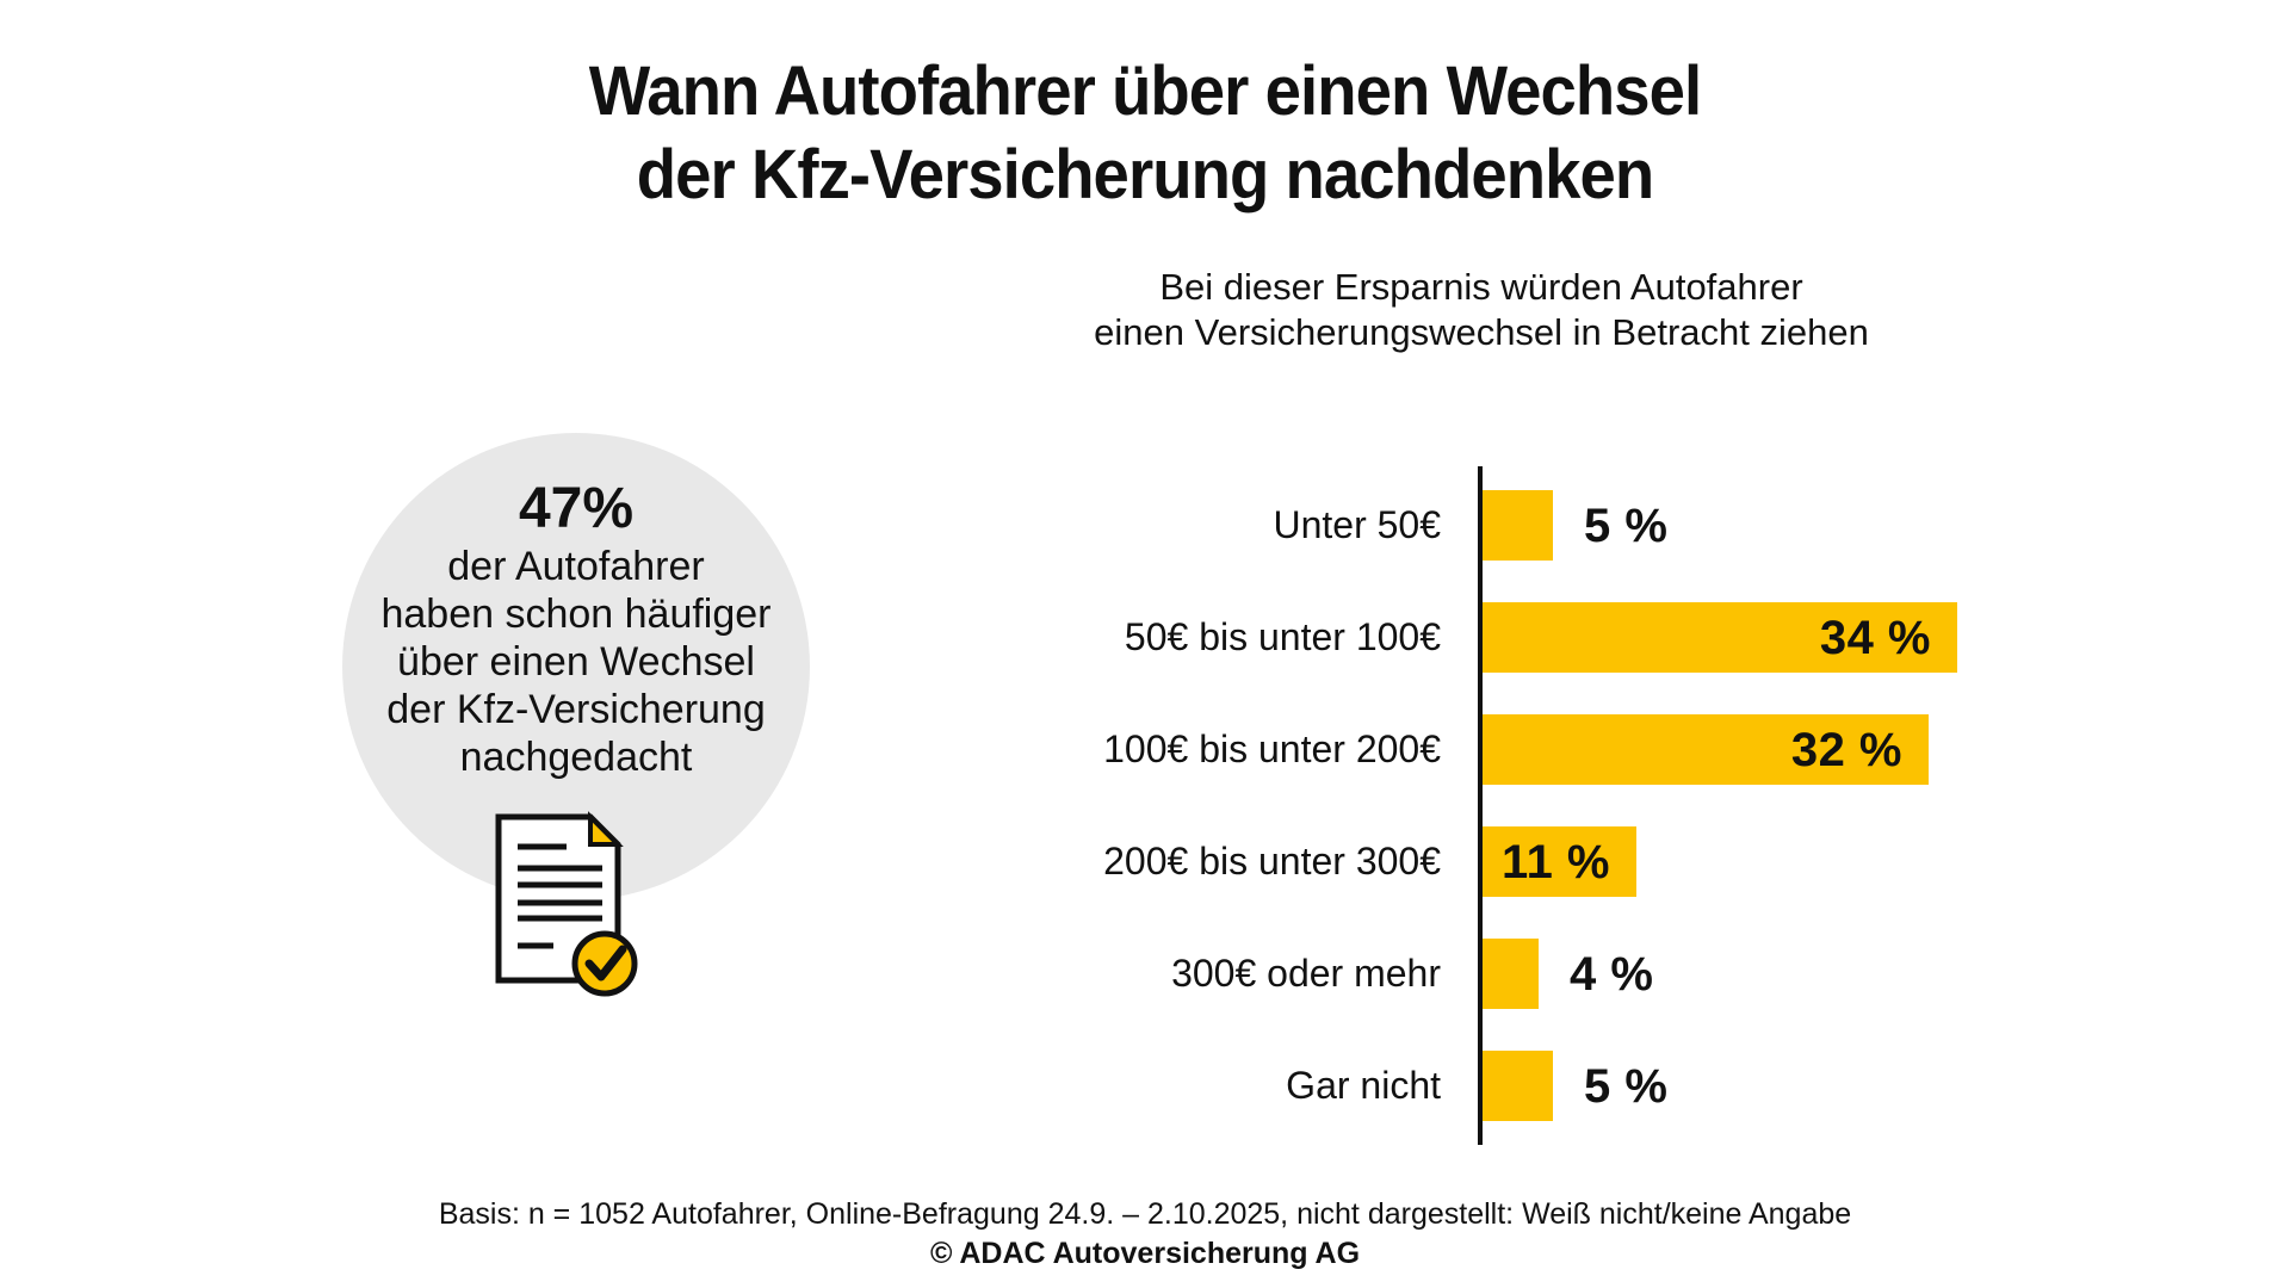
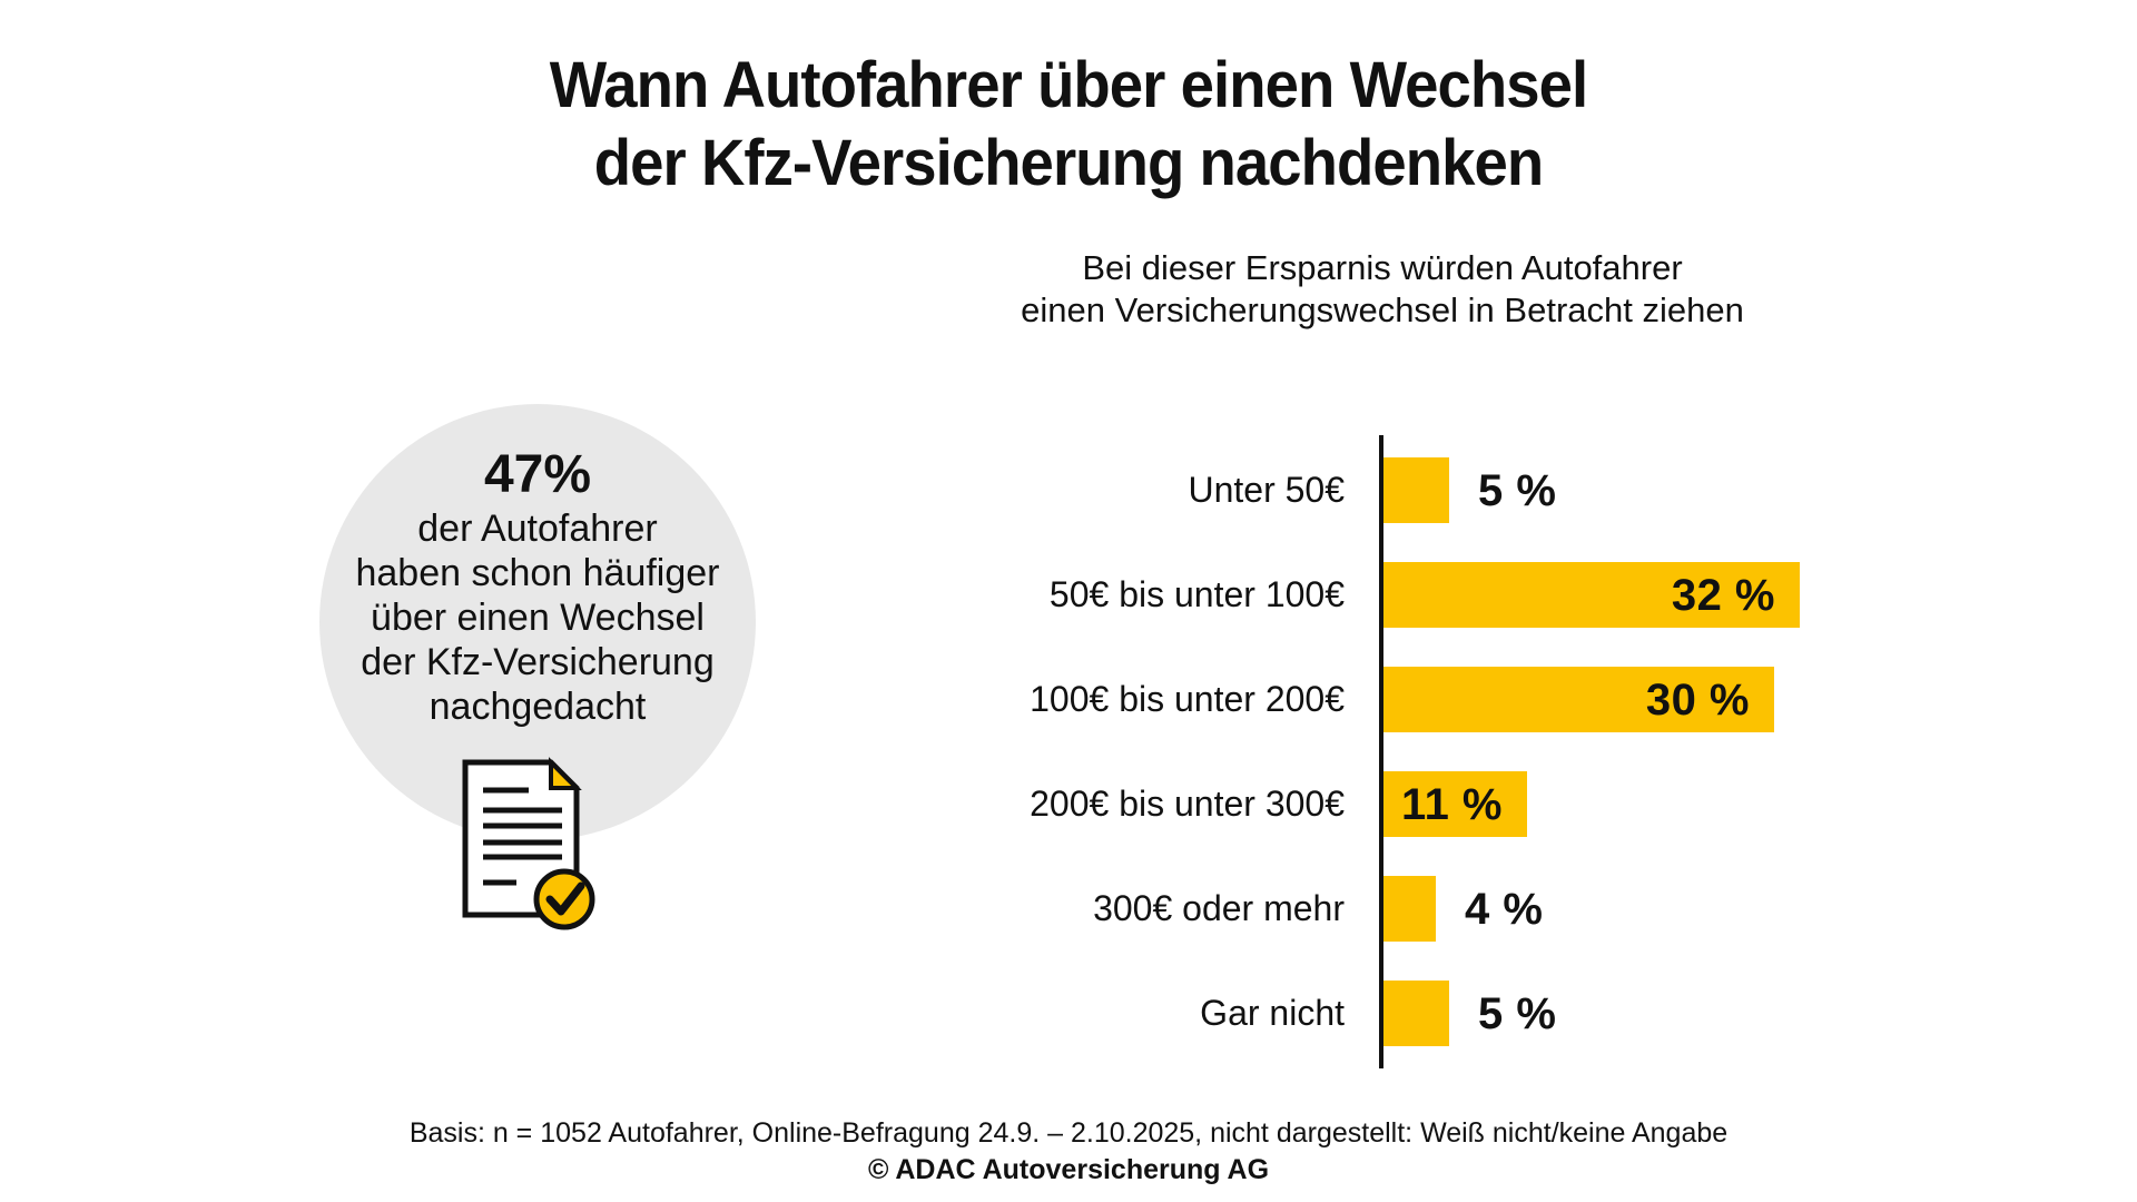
50€ bis unter 100€: 34 -> 32
100€ bis unter 200€: 32 -> 30
